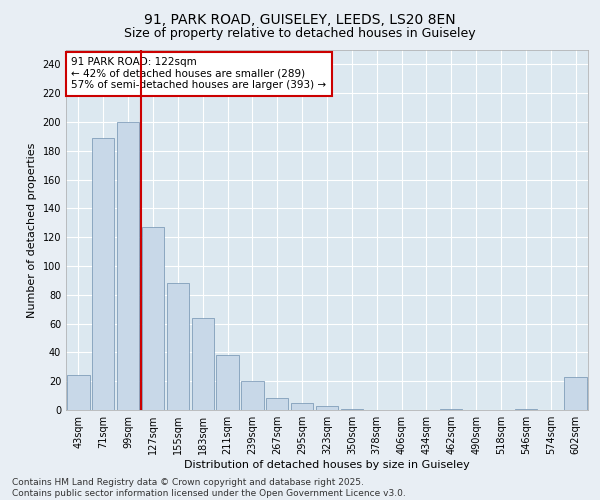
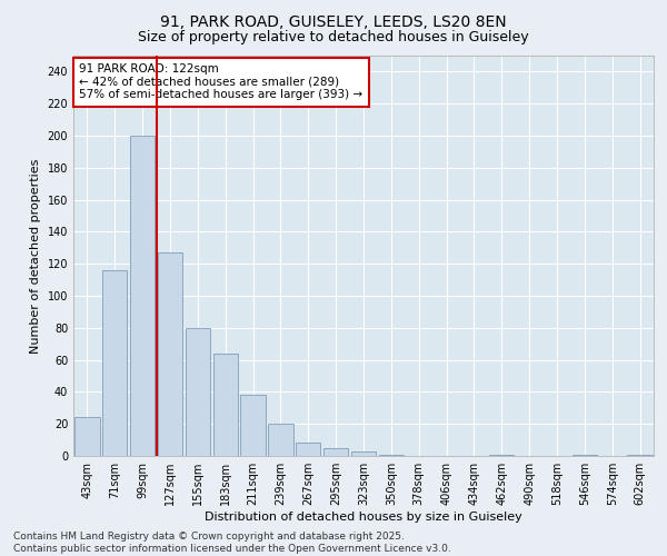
71sqm: 189 -> 116
155sqm: 88 -> 80
602sqm: 23 -> 1
